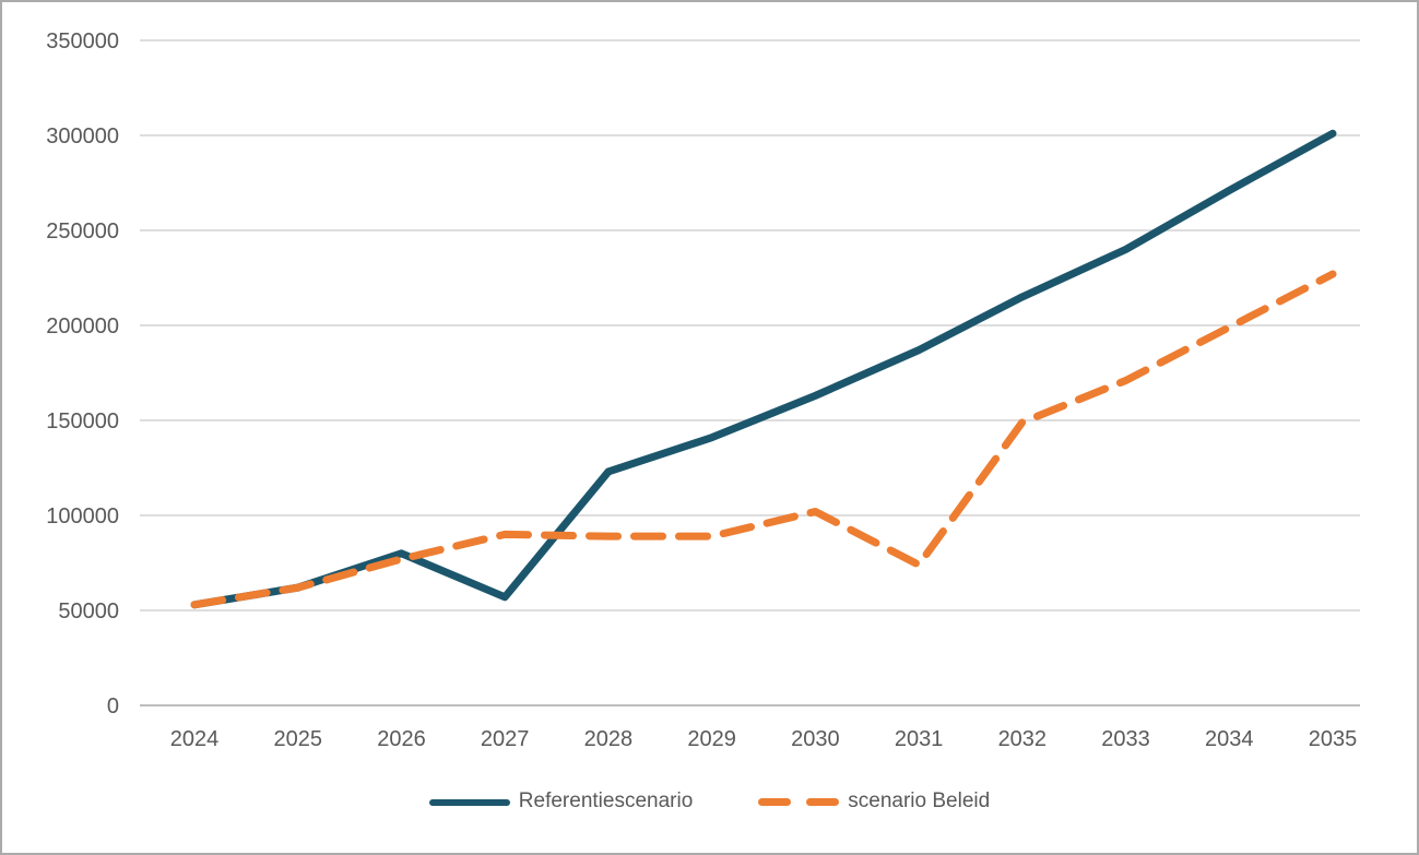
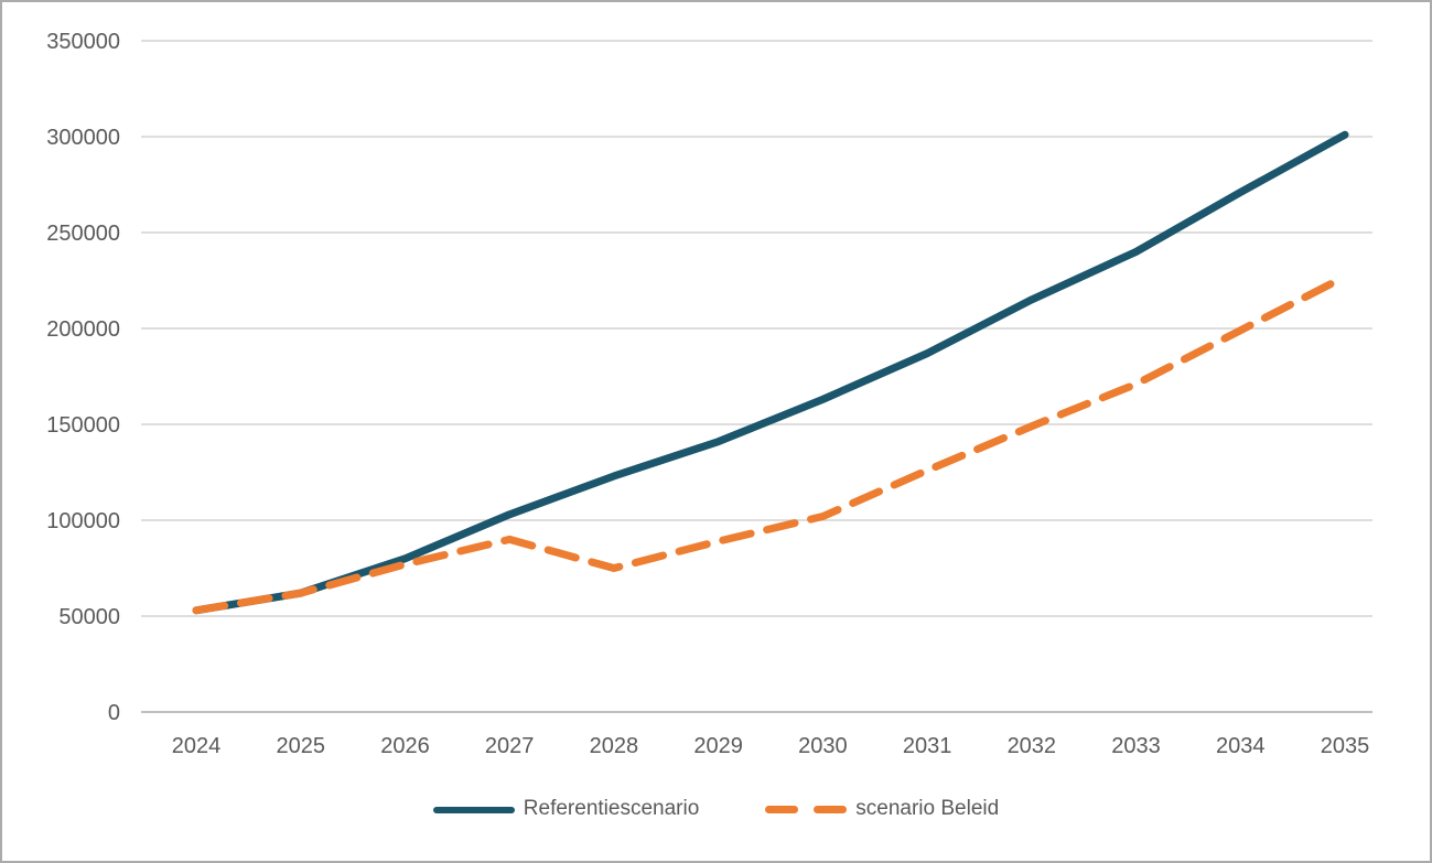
Referentiescenario/2027: 57000 -> 103000
scenario Beleid/2028: 89000 -> 75000
scenario Beleid/2031: 74000 -> 126000
